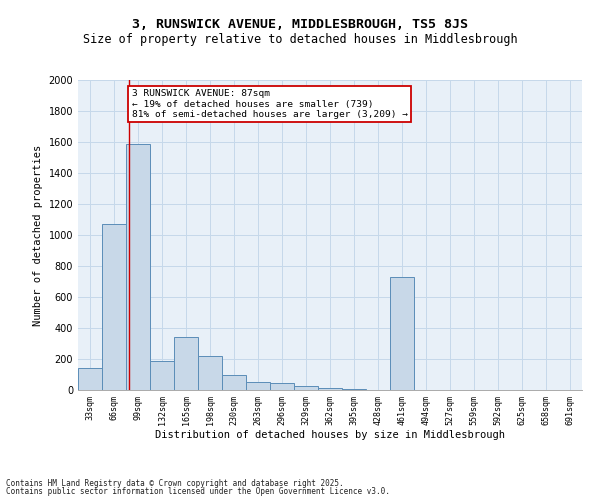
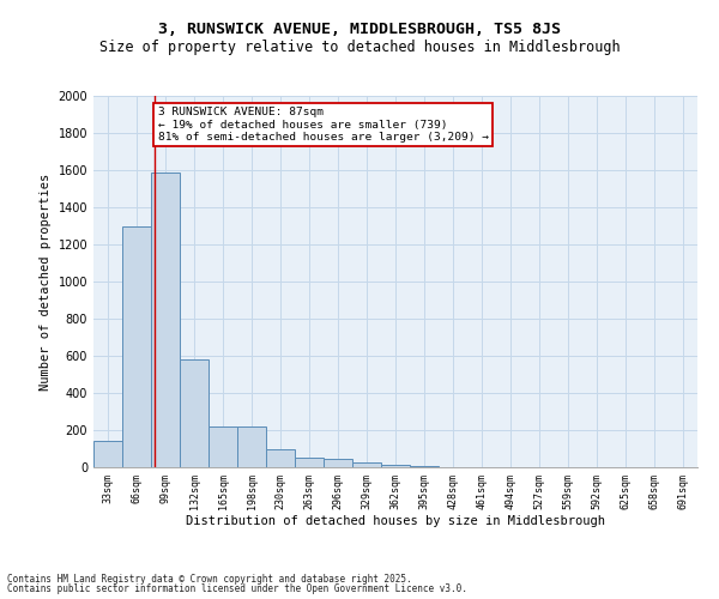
66sqm: 1070 -> 1300
132sqm: 190 -> 580
165sqm: 340 -> 220
461sqm: 730 -> 0
